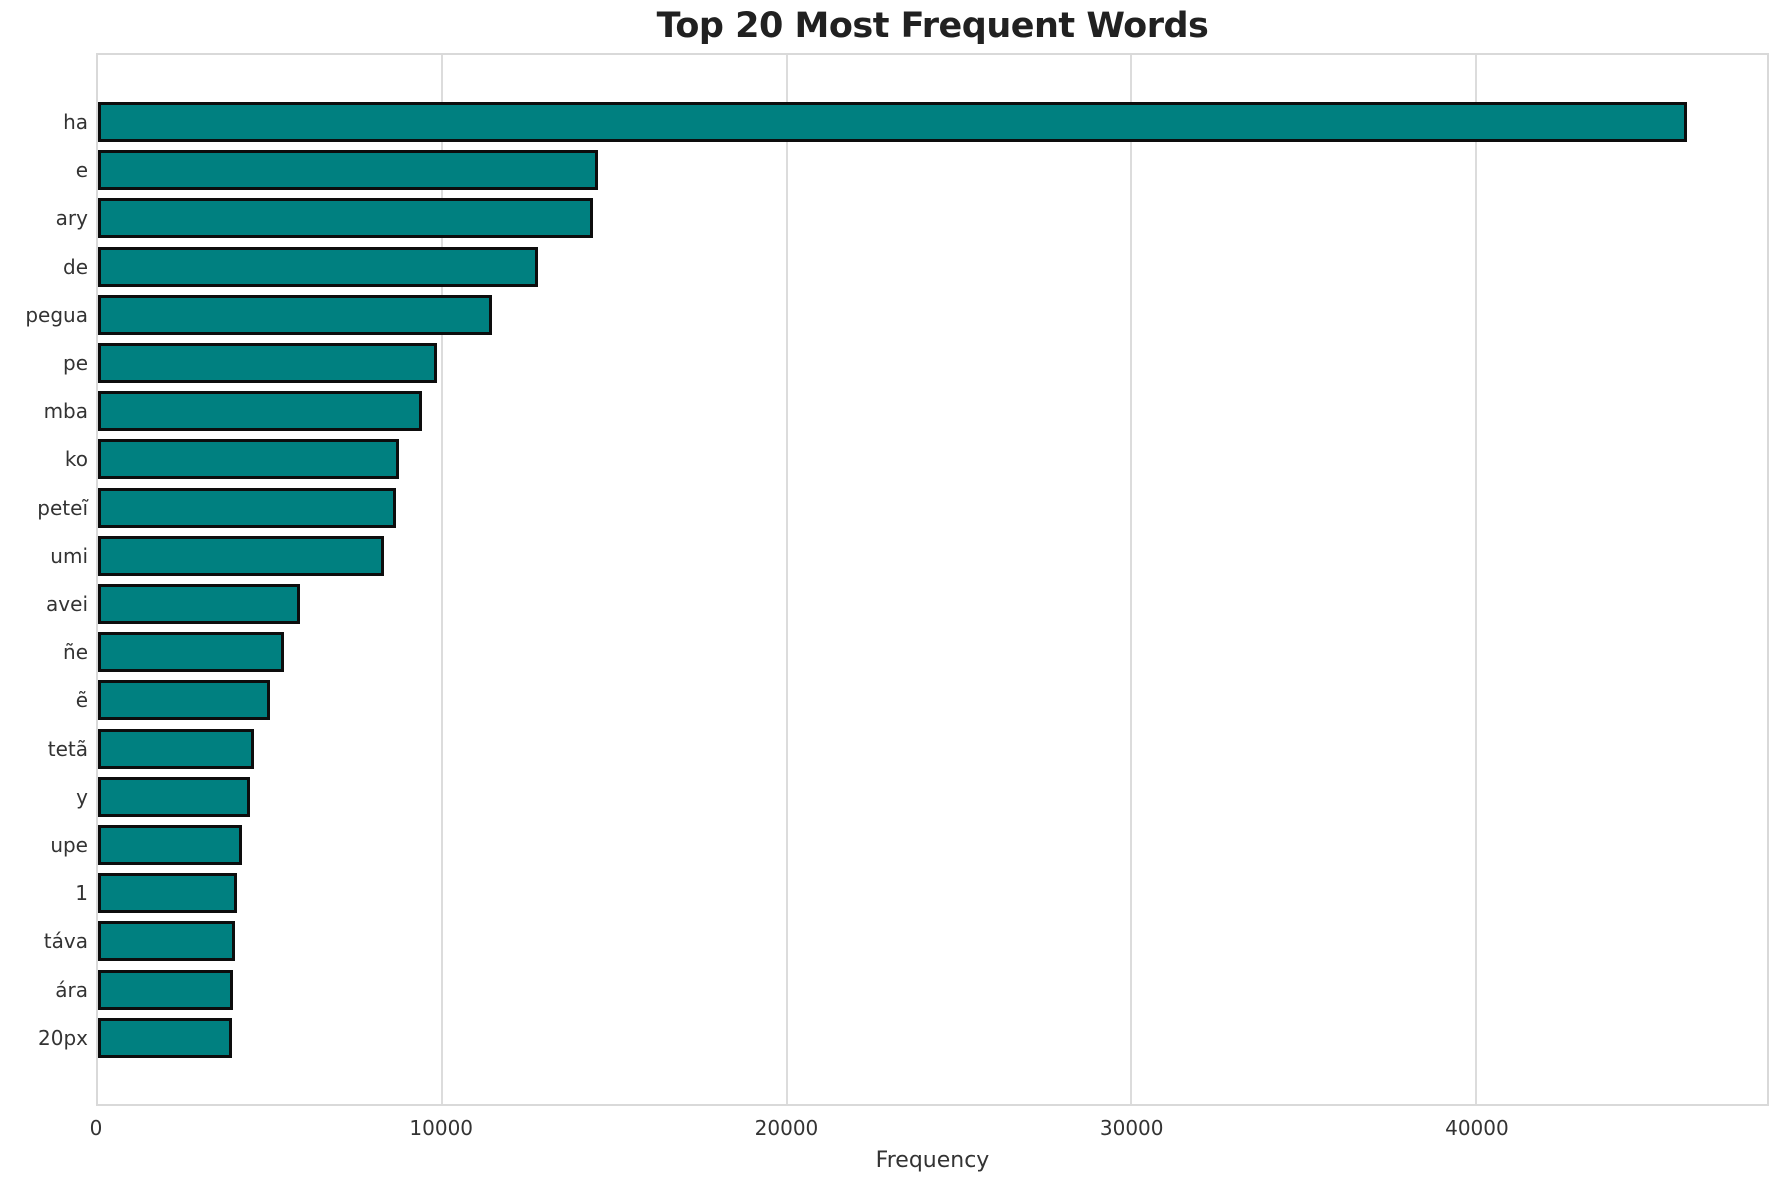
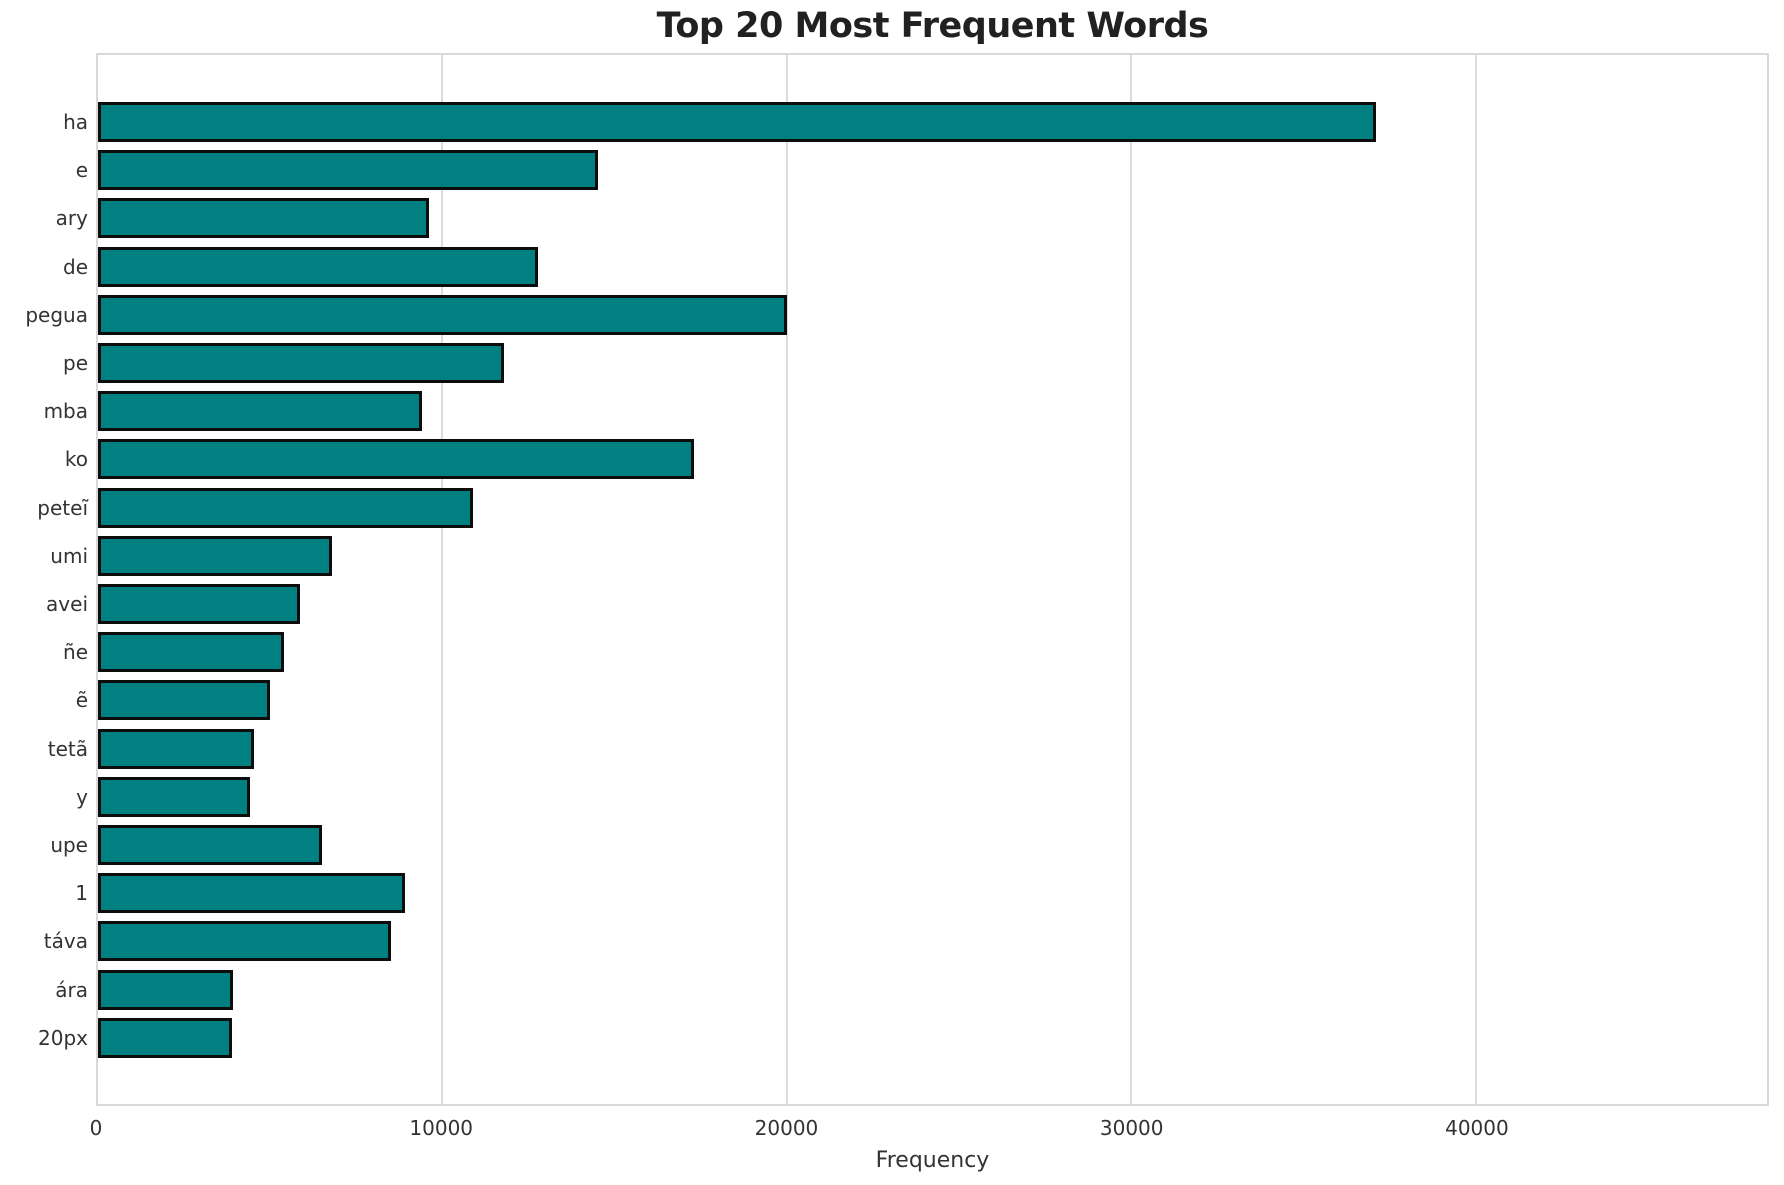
ha: 46200 -> 37100
ary: 14400 -> 9600
pegua: 11400 -> 20000
pe: 9800 -> 11800
ko: 8800 -> 17300
peteĩ: 8700 -> 10900
umi: 8300 -> 6800
upe: 4200 -> 6500
1: 4000 -> 8900
táva: 4000 -> 8500
